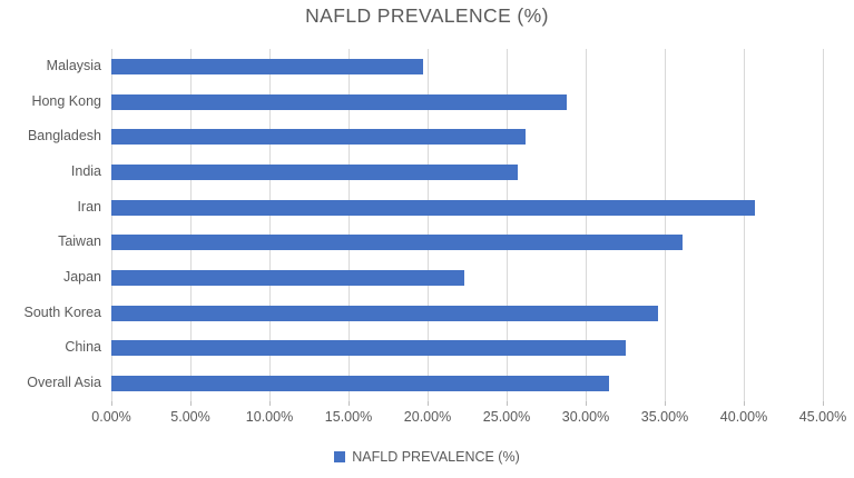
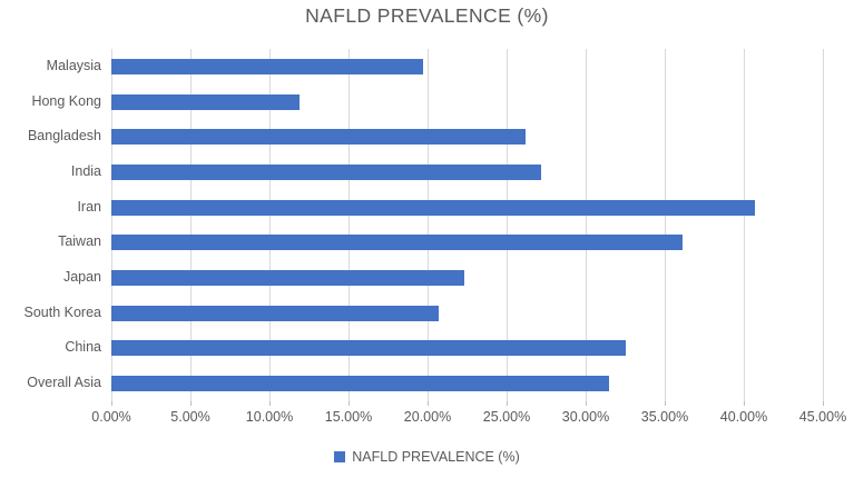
Hong Kong: 28.8% -> 11.9%
India: 25.7% -> 27.2%
South Korea: 34.6% -> 20.7%
